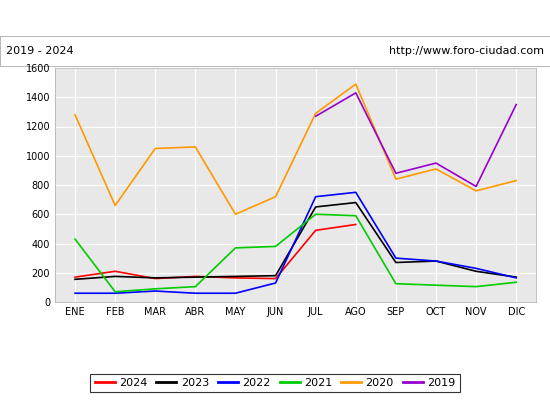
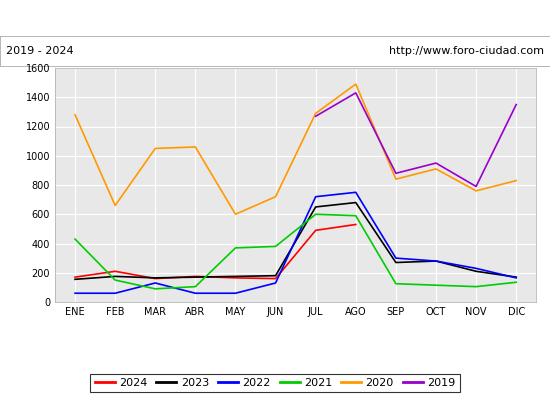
2021/FEB: 70 -> 150
2022/MAR: 80 -> 130
